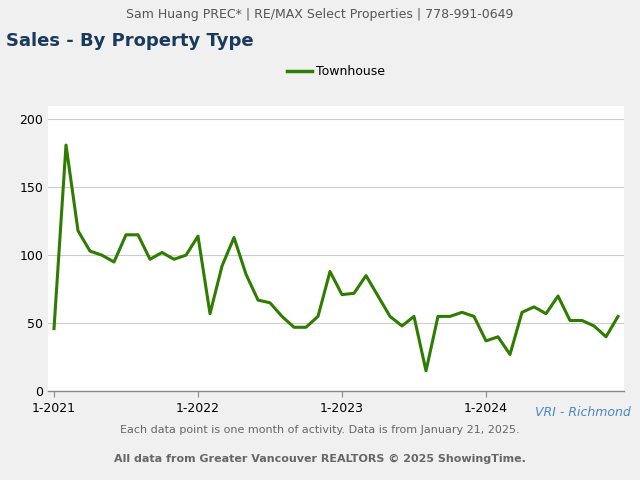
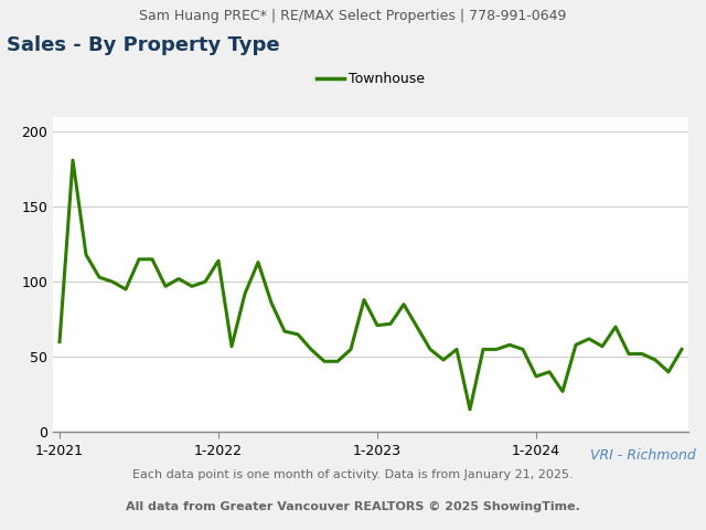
1-2021: 46 -> 60
